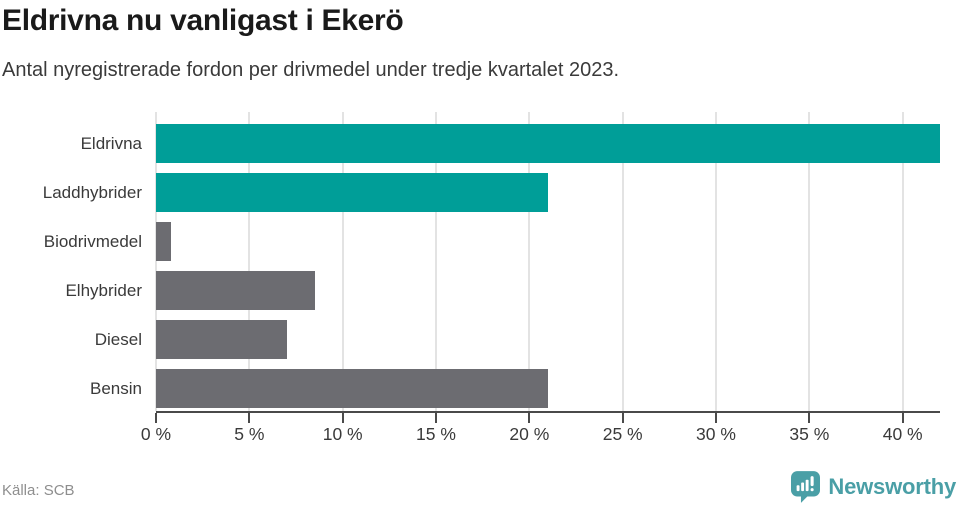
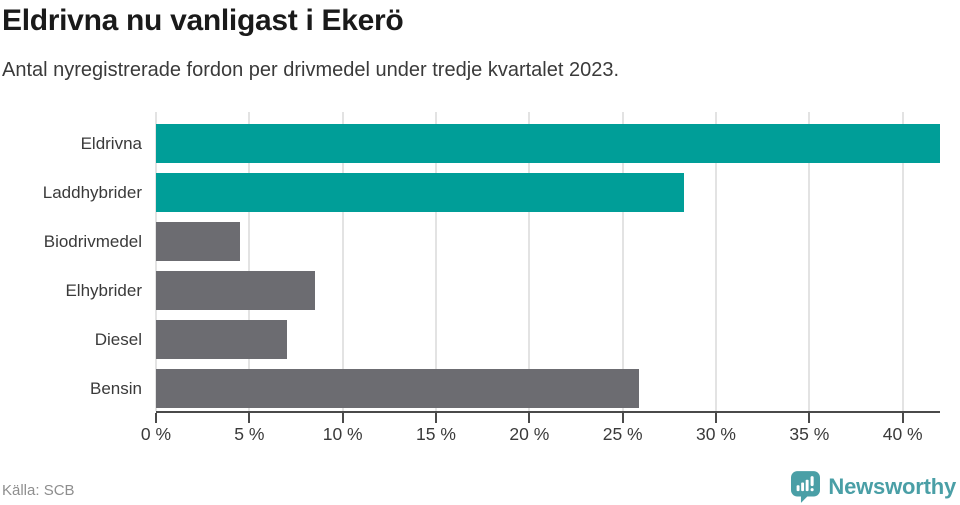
Laddhybrider: 21.0% -> 28.3%
Biodrivmedel: 0.8% -> 4.5%
Bensin: 21.0% -> 25.9%
